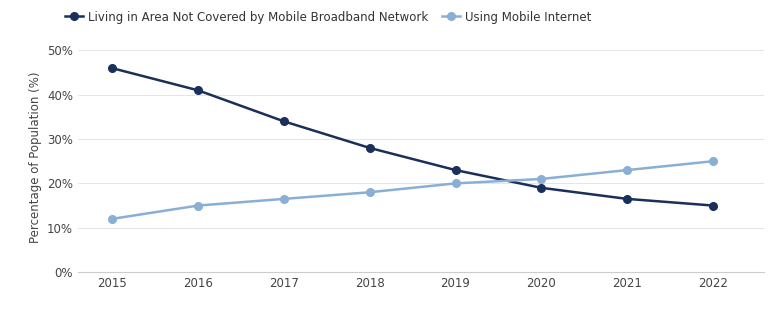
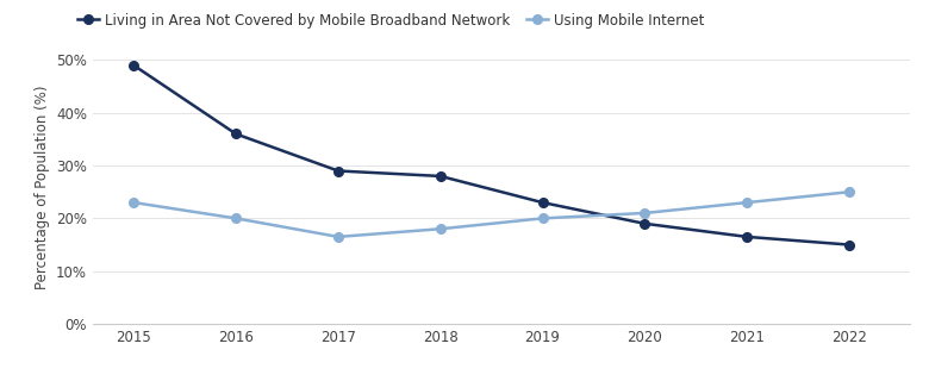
Living in Area Not Covered by Mobile Broadband Network/2015: 46.0% -> 49.0%
Using Mobile Internet/2015: 12.0% -> 23.0%
Living in Area Not Covered by Mobile Broadband Network/2016: 41.0% -> 36.0%
Using Mobile Internet/2016: 15.0% -> 20.0%
Living in Area Not Covered by Mobile Broadband Network/2017: 34.0% -> 29.0%
